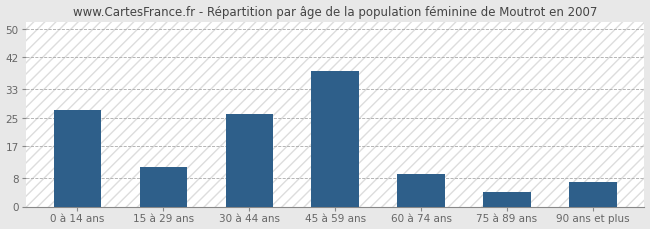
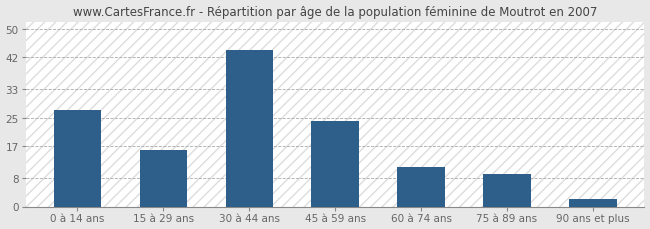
15 à 29 ans: 11 -> 16
30 à 44 ans: 26 -> 44
45 à 59 ans: 38 -> 24
60 à 74 ans: 9 -> 11
75 à 89 ans: 4 -> 9
90 ans et plus: 7 -> 2
